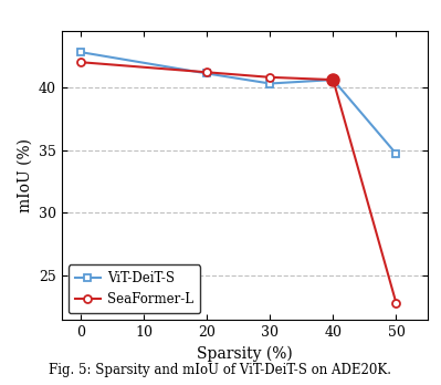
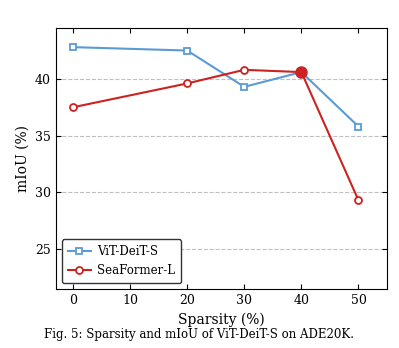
SeaFormer-L/0: 42.0 -> 37.5
ViT-DeiT-S/20: 41.1 -> 42.5
SeaFormer-L/20: 41.2 -> 39.6
ViT-DeiT-S/30: 40.3 -> 39.3
ViT-DeiT-S/50: 34.7 -> 35.8
SeaFormer-L/50: 22.8 -> 29.3
